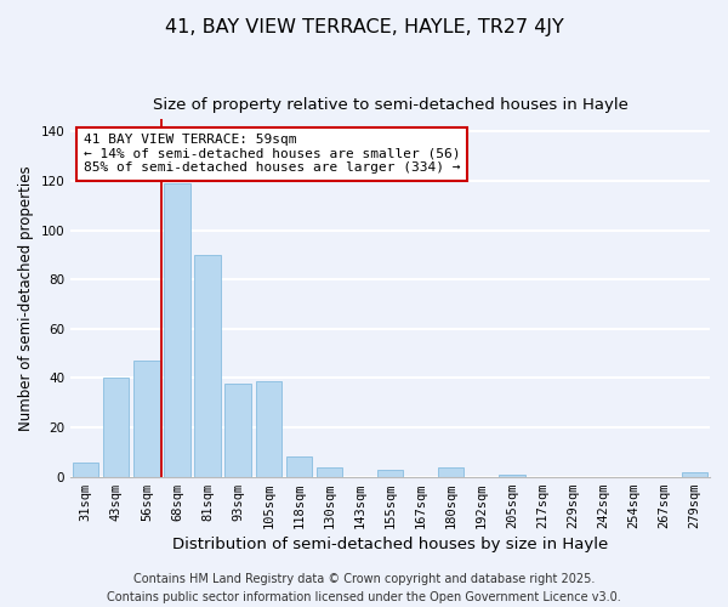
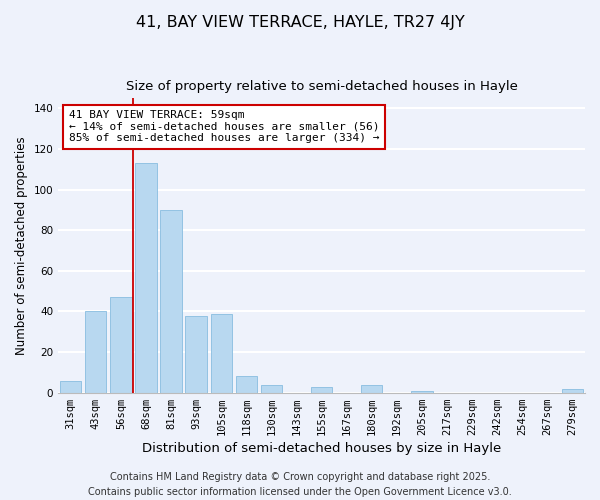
68sqm: 119 -> 113
